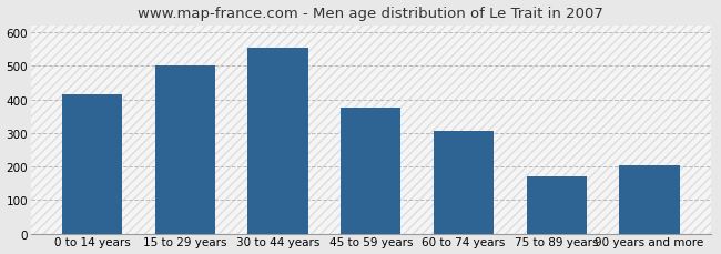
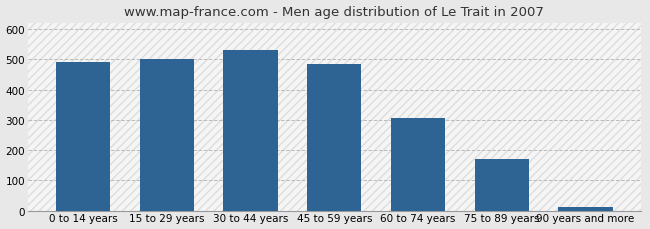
0 to 14 years: 415 -> 492
30 to 44 years: 555 -> 532
45 to 59 years: 375 -> 485
90 years and more: 205 -> 13
